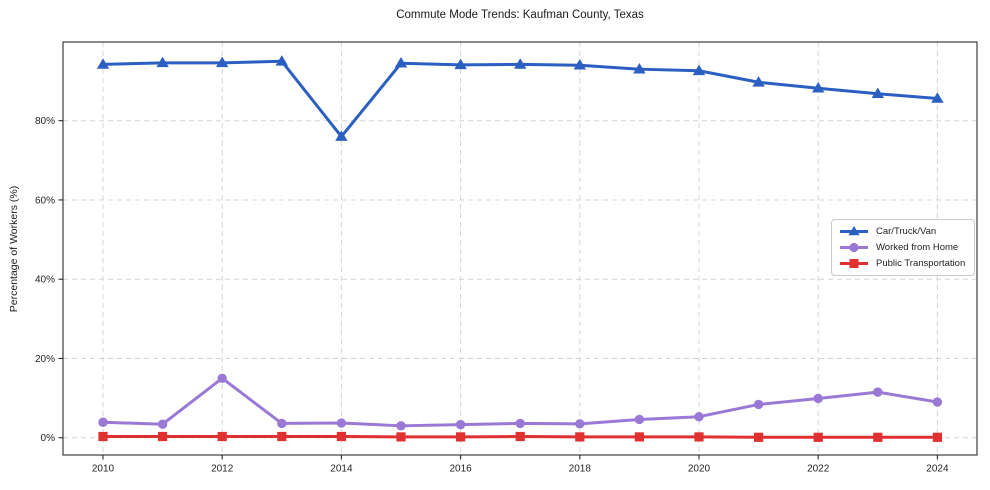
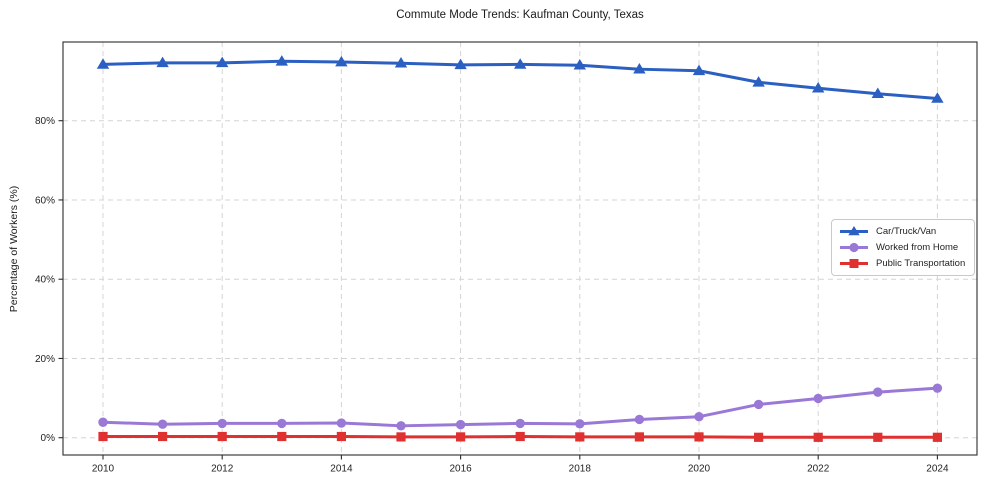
Worked from Home/2012: 15% -> 4%
Car/Truck/Van/2014: 76% -> 95%
Worked from Home/2024: 9% -> 12%
